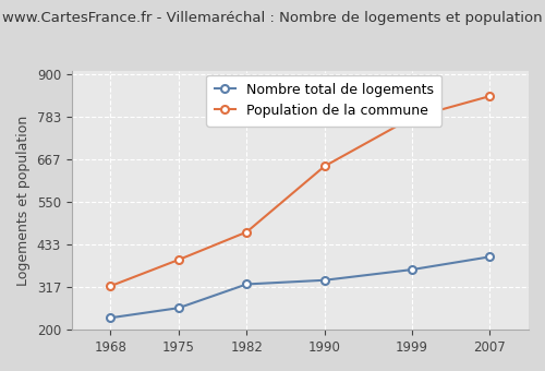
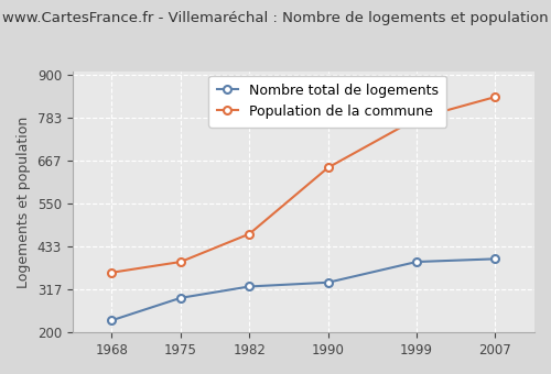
Population de la commune/1968: 320 -> 363
Nombre total de logements/1975: 260 -> 294
Nombre total de logements/1999: 365 -> 392
